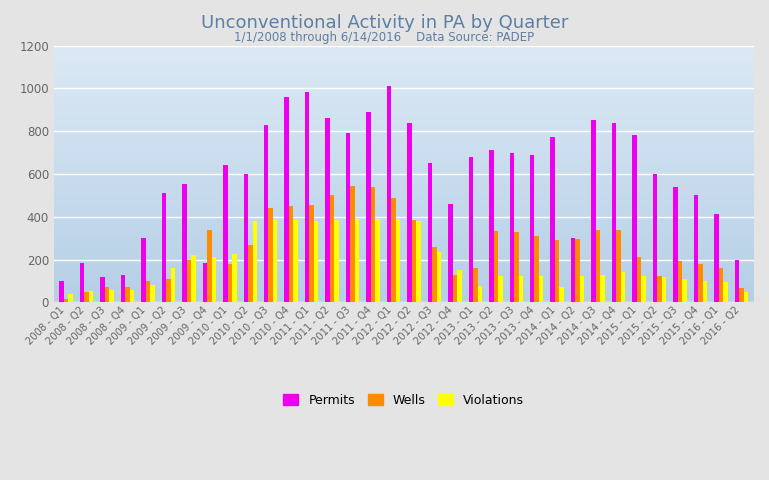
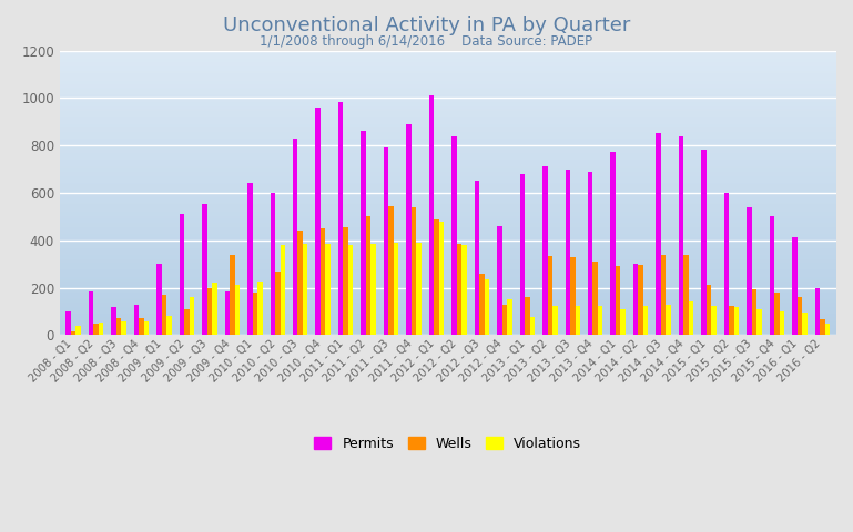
Wells/2009 - Q1: 100 -> 170
Violations/2012 - Q1: 390 -> 480
Violations/2014 - Q1: 70 -> 110
